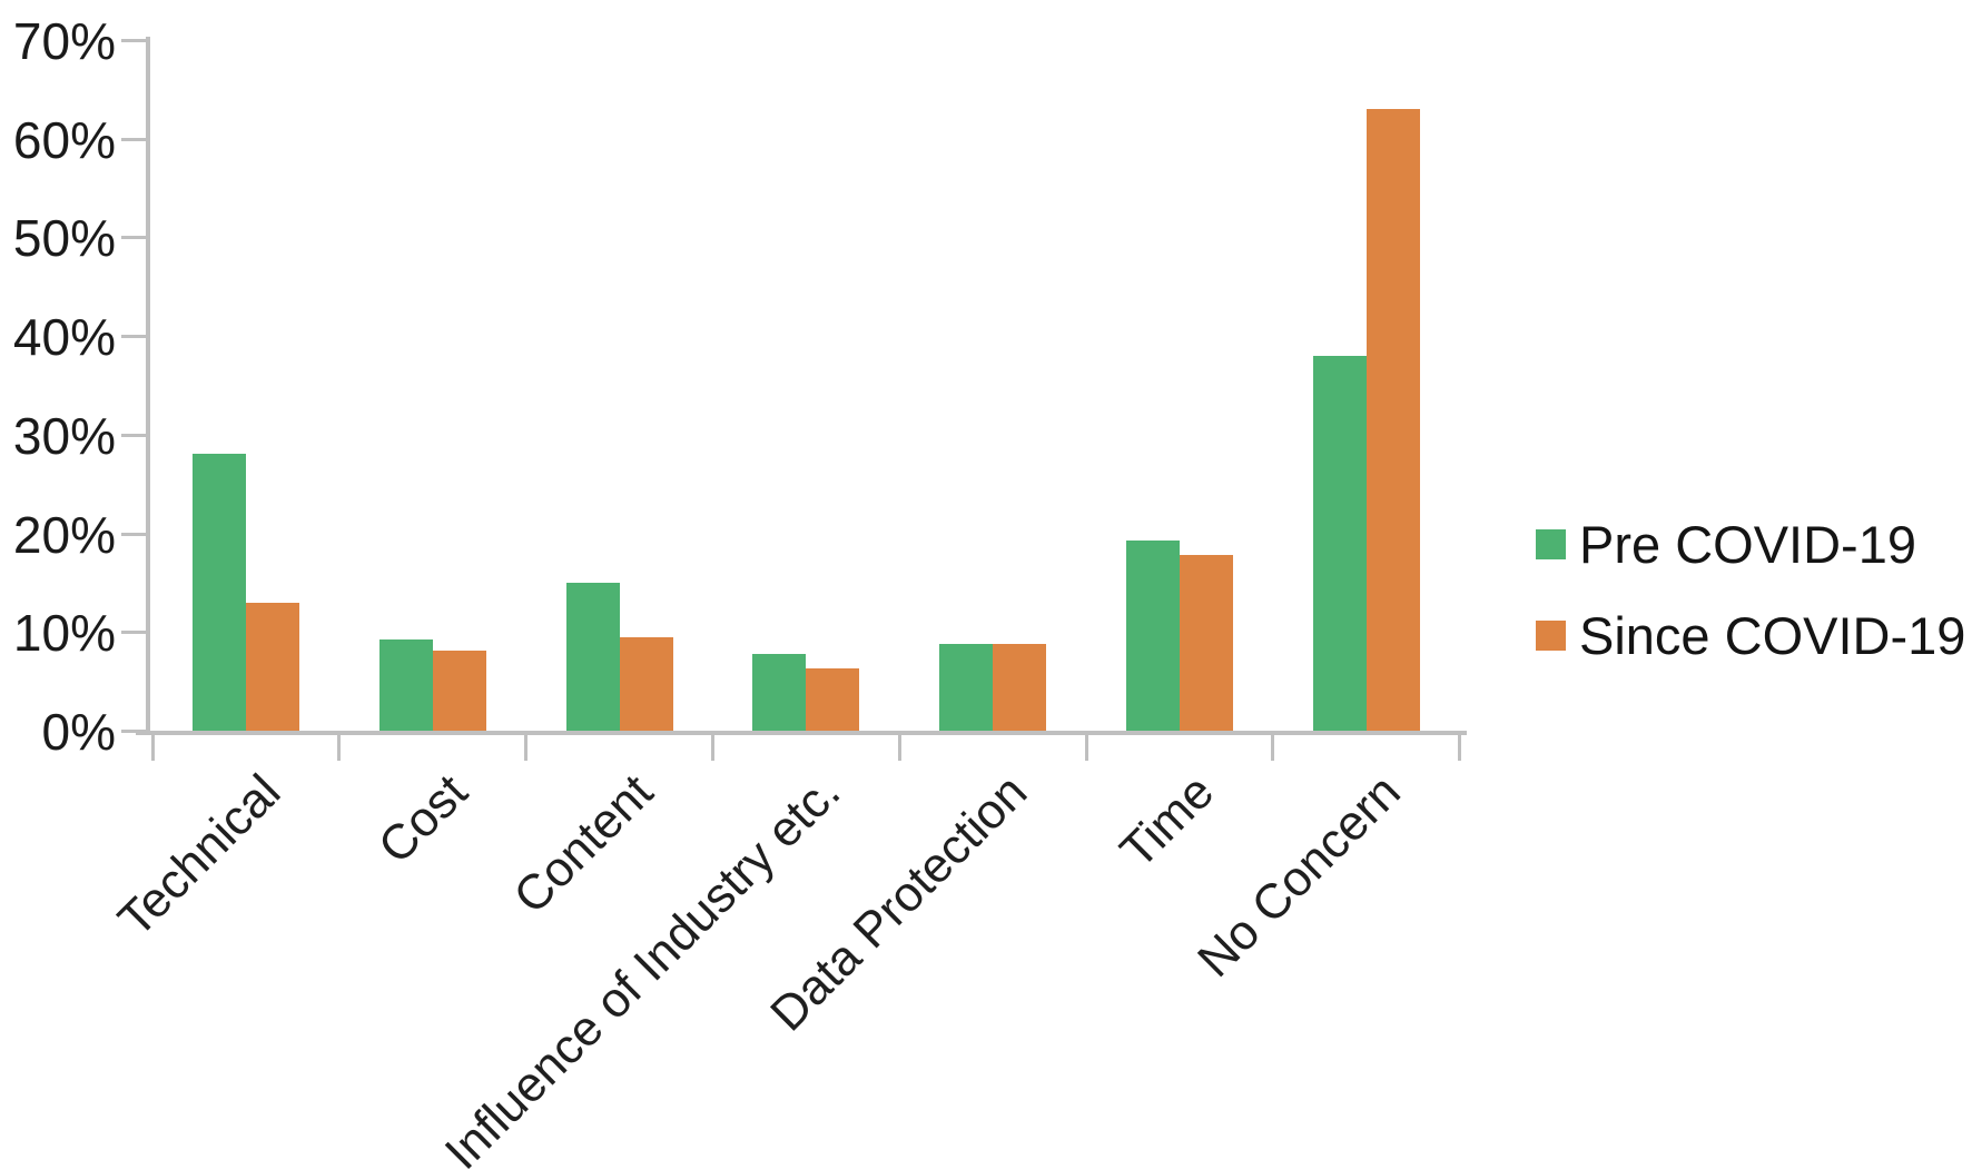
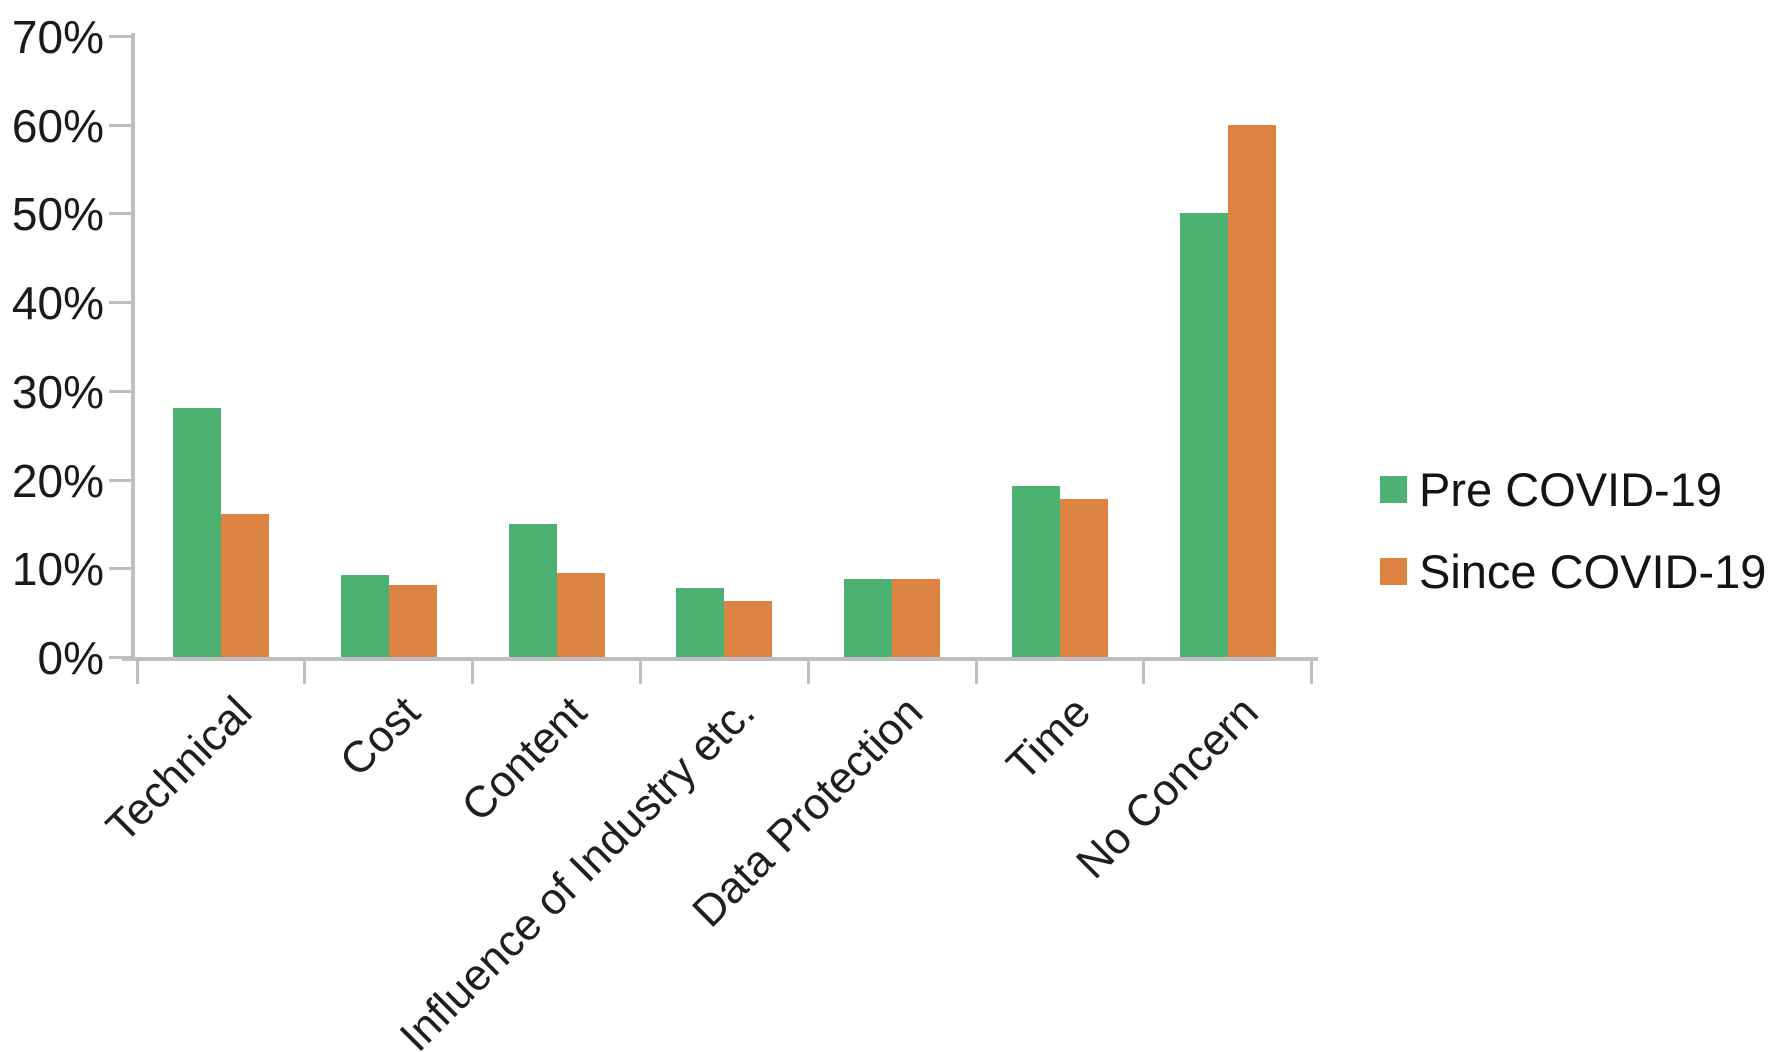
Since COVID-19/Technical: 13% -> 16%
Pre COVID-19/No Concern: 38% -> 50%
Since COVID-19/No Concern: 63% -> 60%
